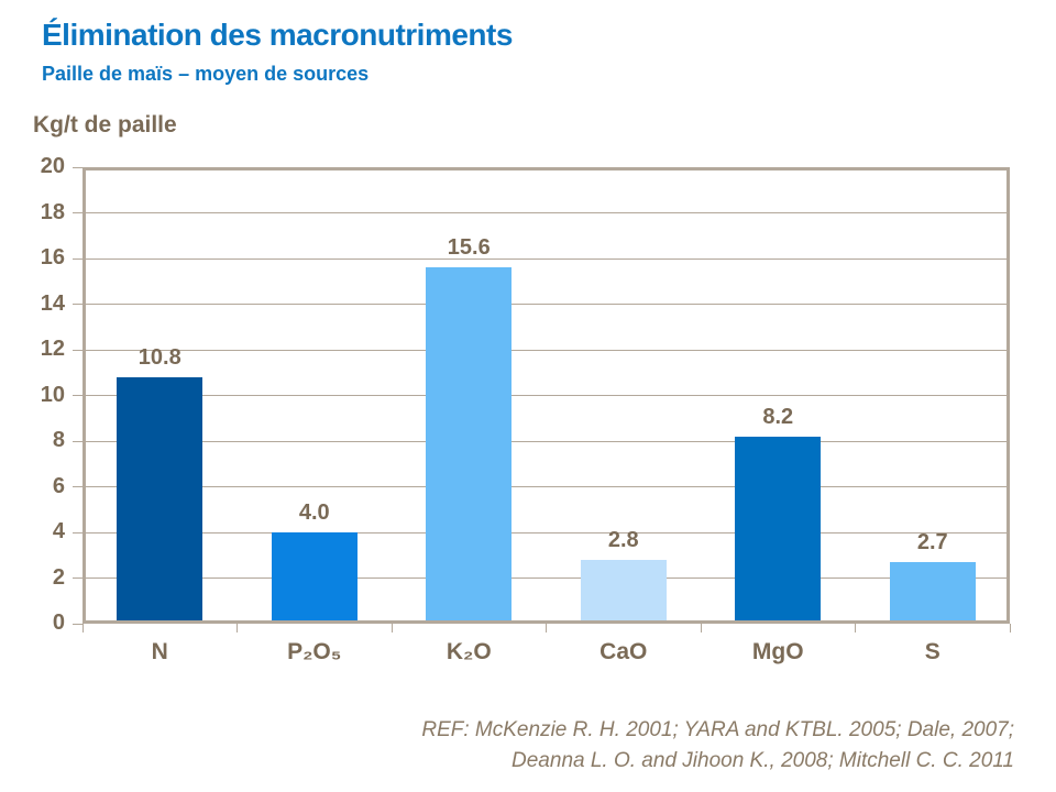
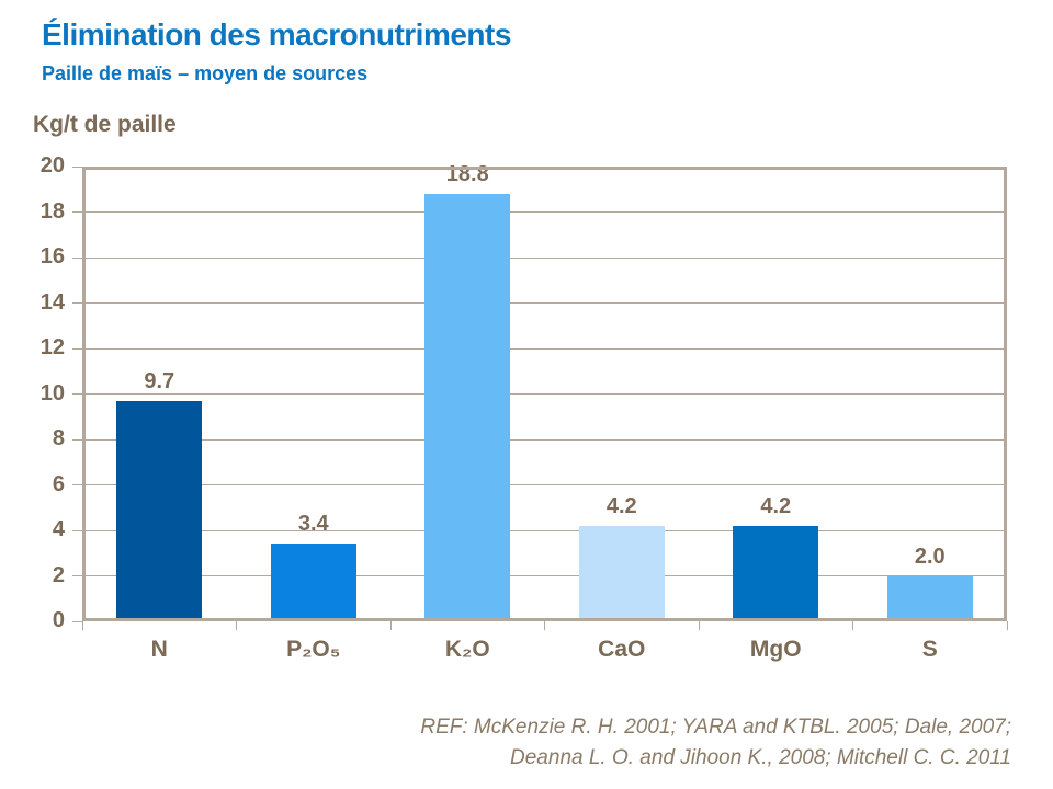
N: 10.8 -> 9.7
P₂O₅: 4.0 -> 3.4
K₂O: 15.6 -> 18.8
CaO: 2.8 -> 4.2
MgO: 8.2 -> 4.2
S: 2.7 -> 2.0
